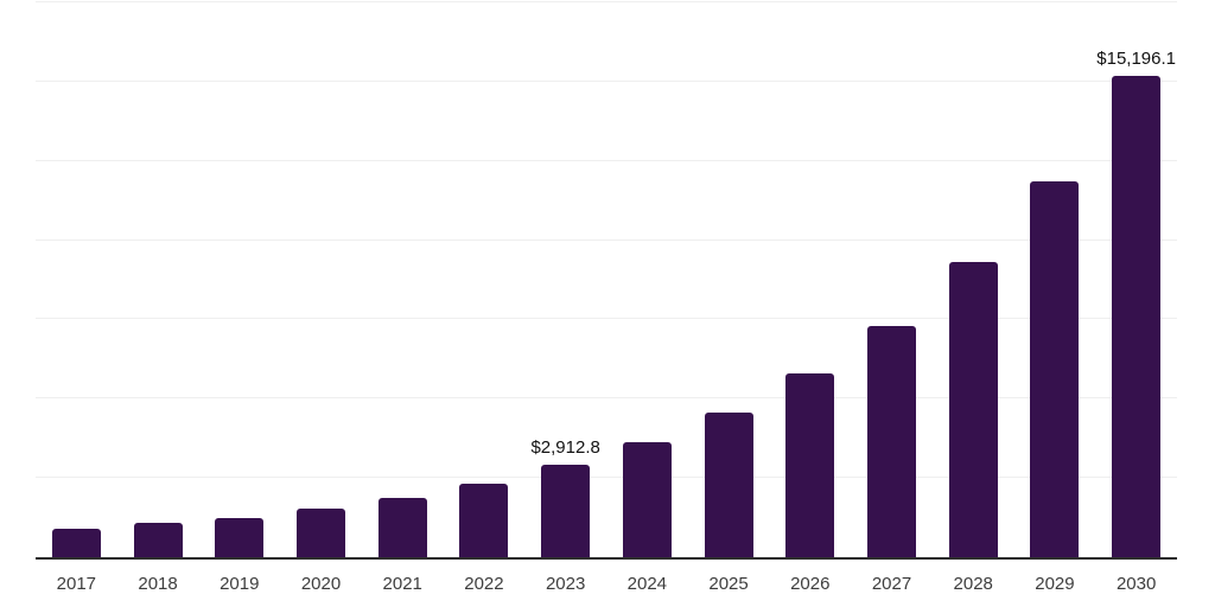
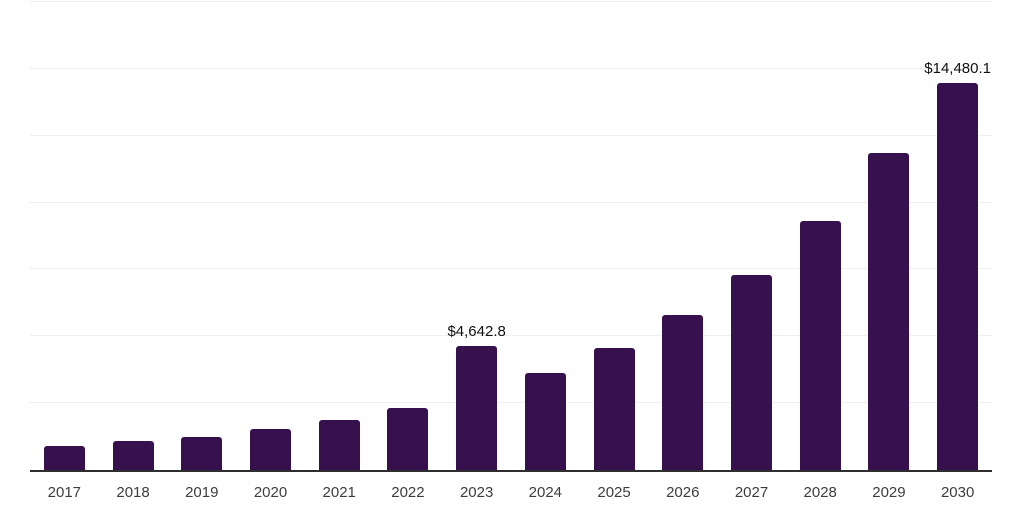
2023: $2,912.8 -> $4,642.8
2030: $15,196.1 -> $14,480.1
